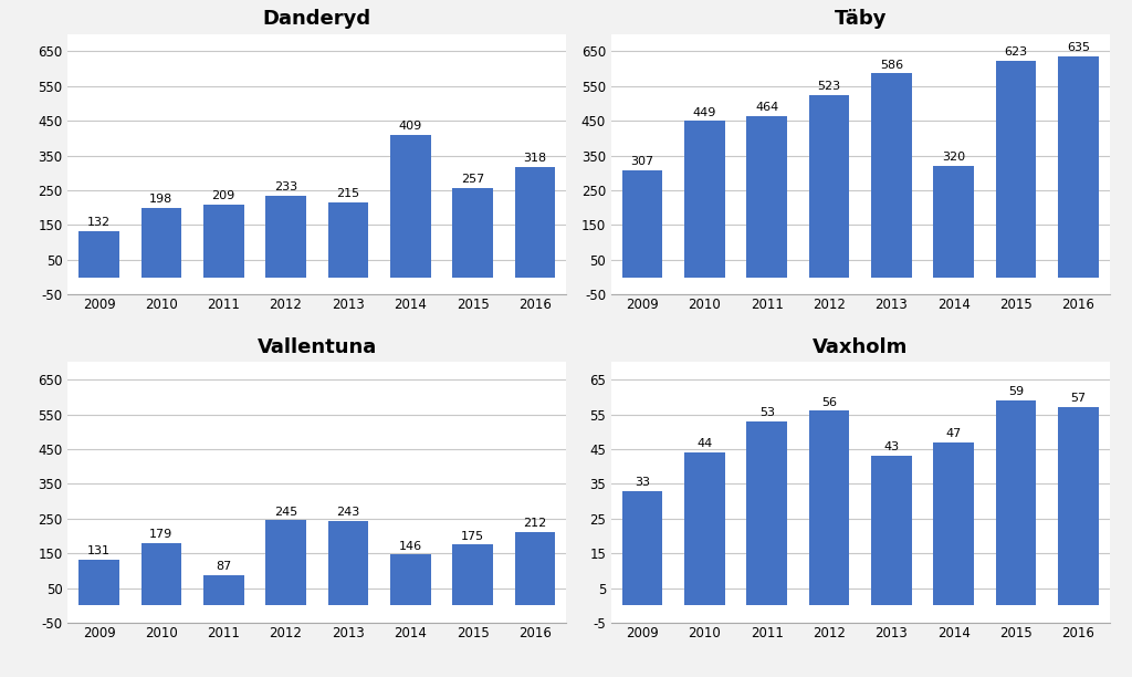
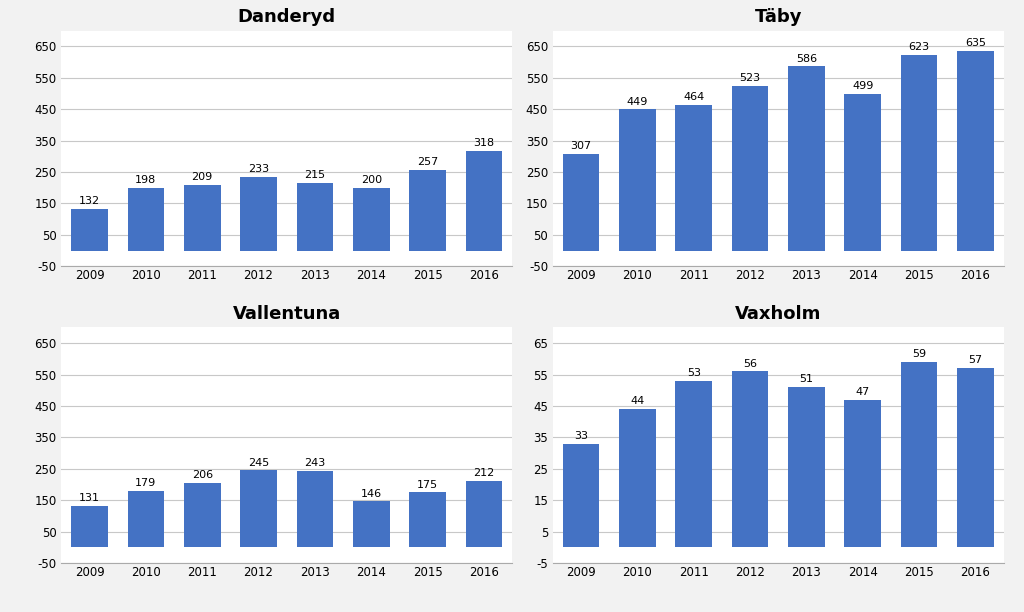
Danderyd/2014: 409 -> 200
Täby/2014: 320 -> 499
Vallentuna/2011: 87 -> 206
Vaxholm/2013: 43 -> 51
